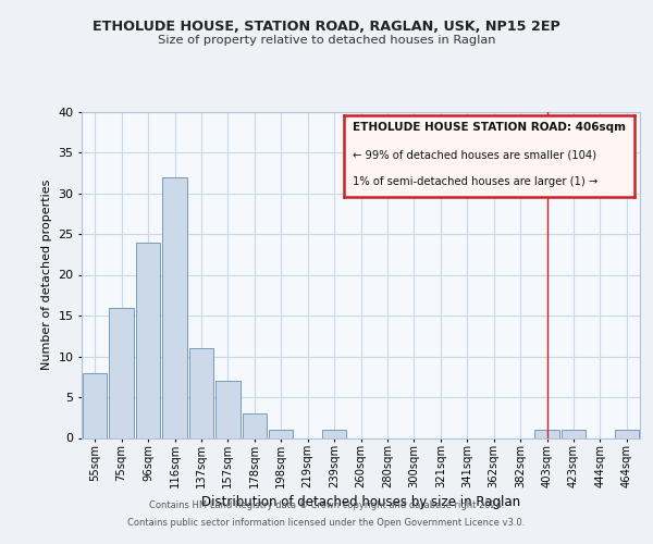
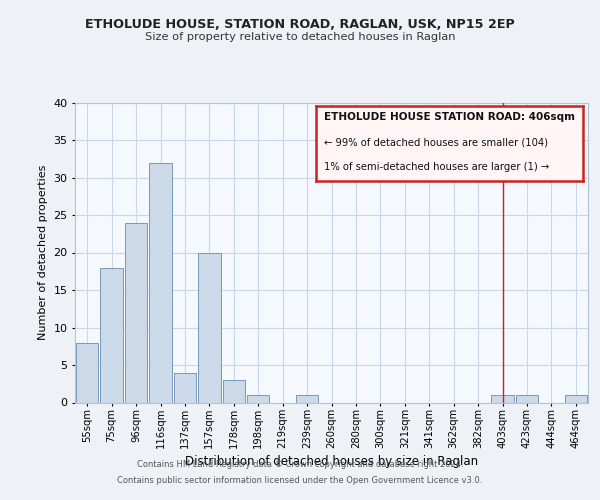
75sqm: 16 -> 18
137sqm: 11 -> 4
157sqm: 7 -> 20
